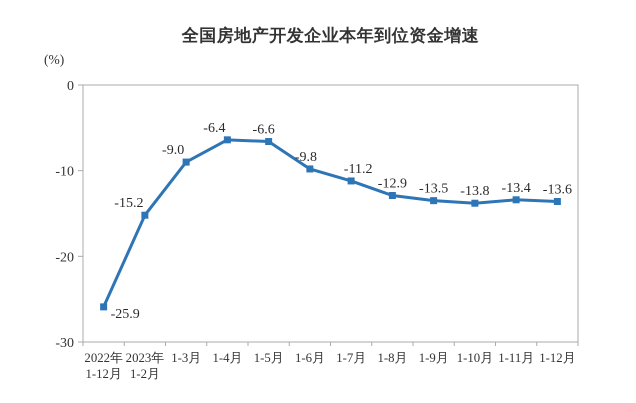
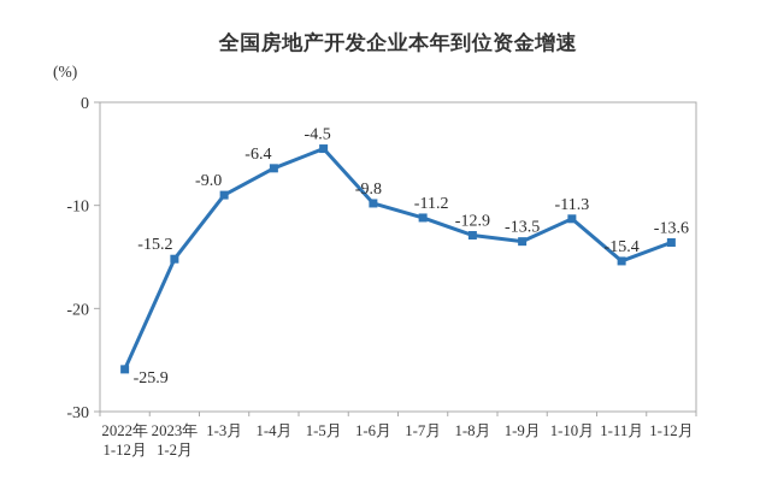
1-5月: -6.6 -> -4.5
1-10月: -13.8 -> -11.3
1-11月: -13.4 -> -15.4
